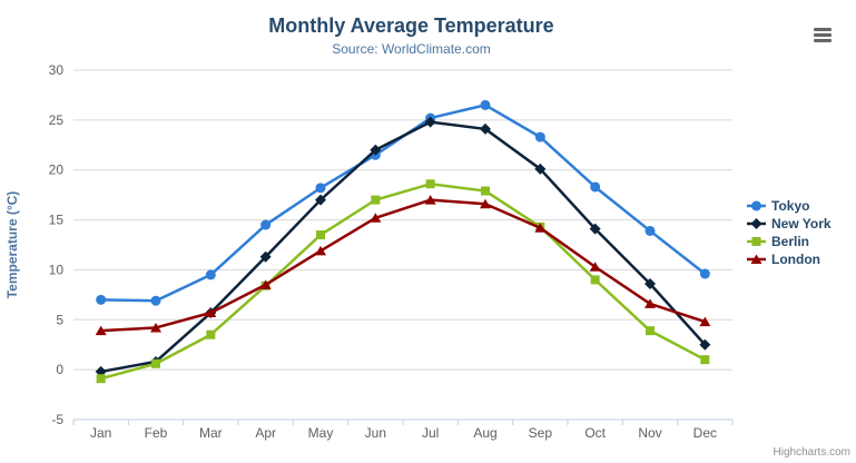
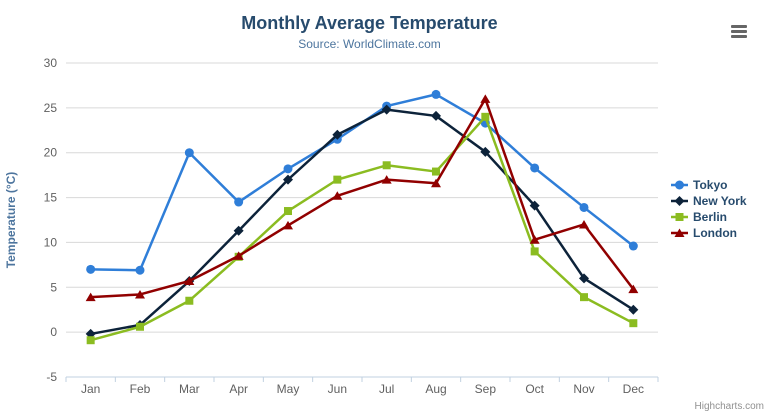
Tokyo/Mar: 10 -> 20
Berlin/Sep: 14 -> 24
London/Sep: 14 -> 26
New York/Nov: 9 -> 6
London/Nov: 7 -> 12
